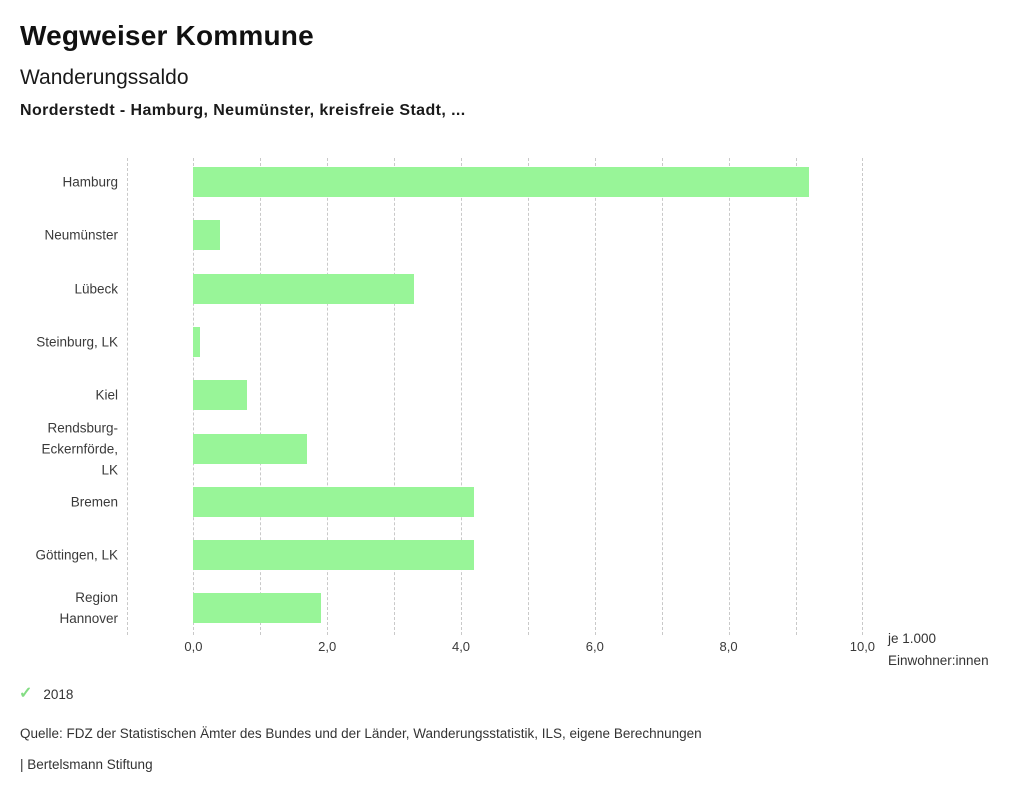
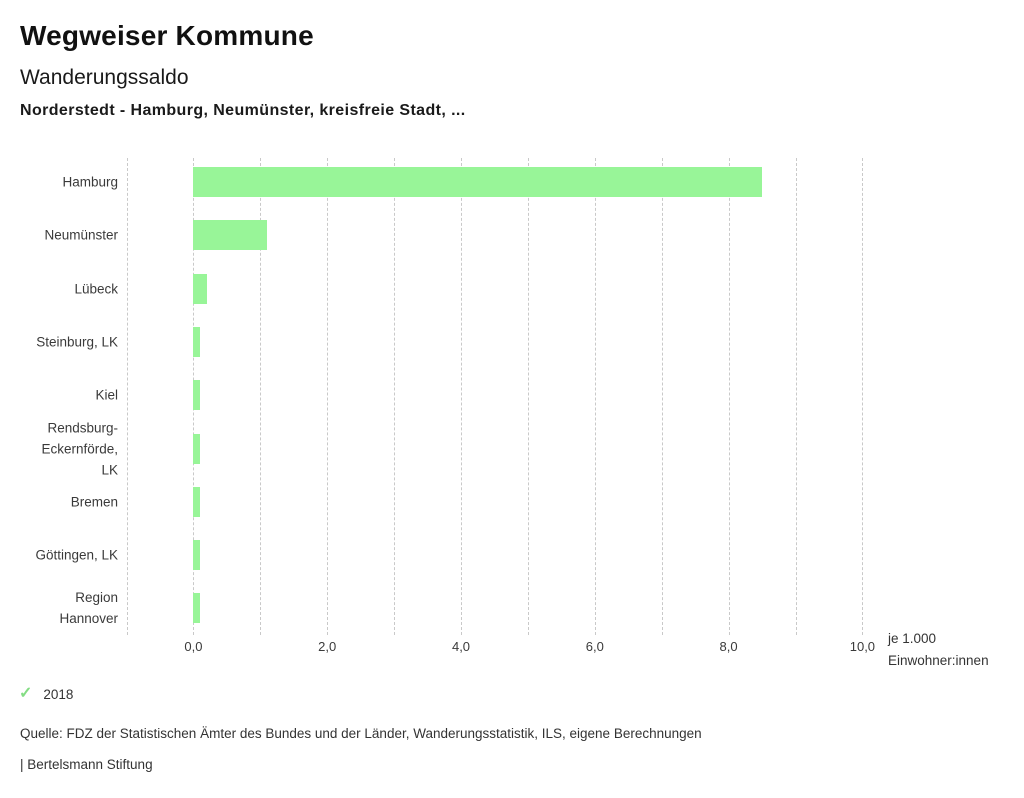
Hamburg: 9,2 -> 8,5
Neumünster: 0,4 -> 1,1
Lübeck: 3,3 -> 0,2
Kiel: 0,8 -> 0,1
Rendsburg-Eckernförde, LK: 1,7 -> 0,1
Bremen: 4,2 -> 0,1
Göttingen, LK: 4,2 -> 0,1
Region Hannover: 1,9 -> 0,1
